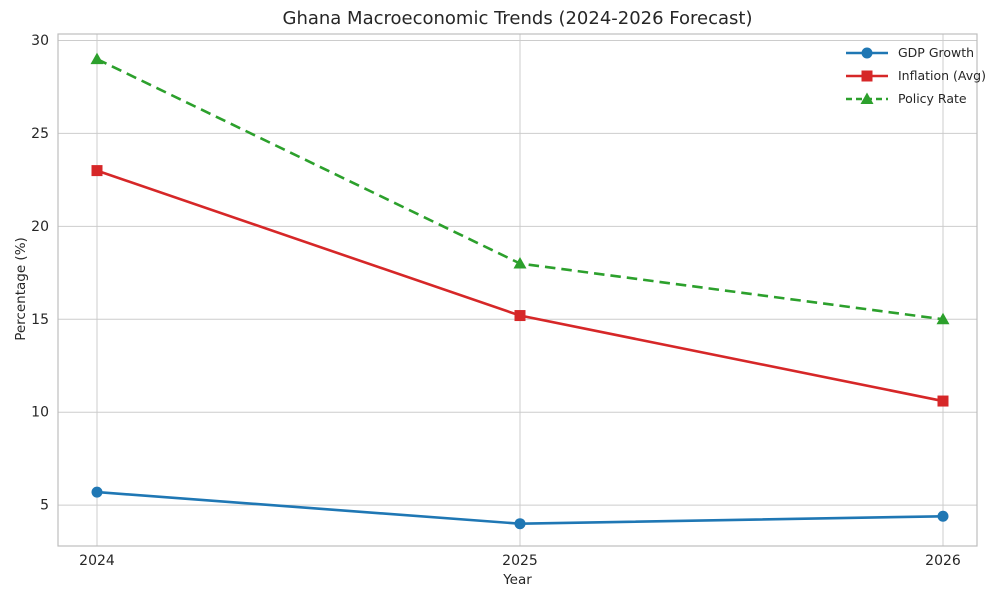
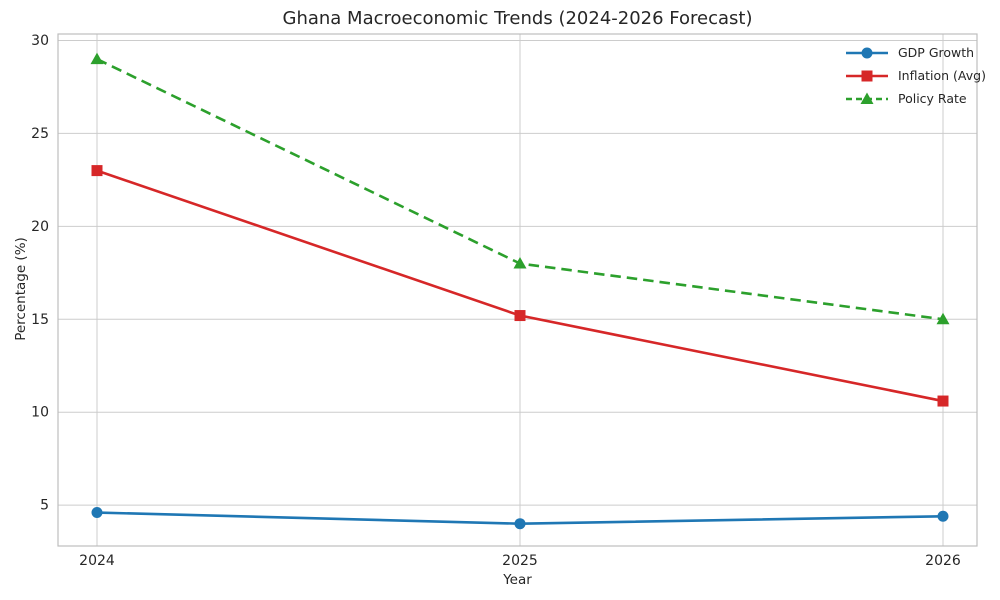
GDP Growth/2024: 5.7 -> 4.6
